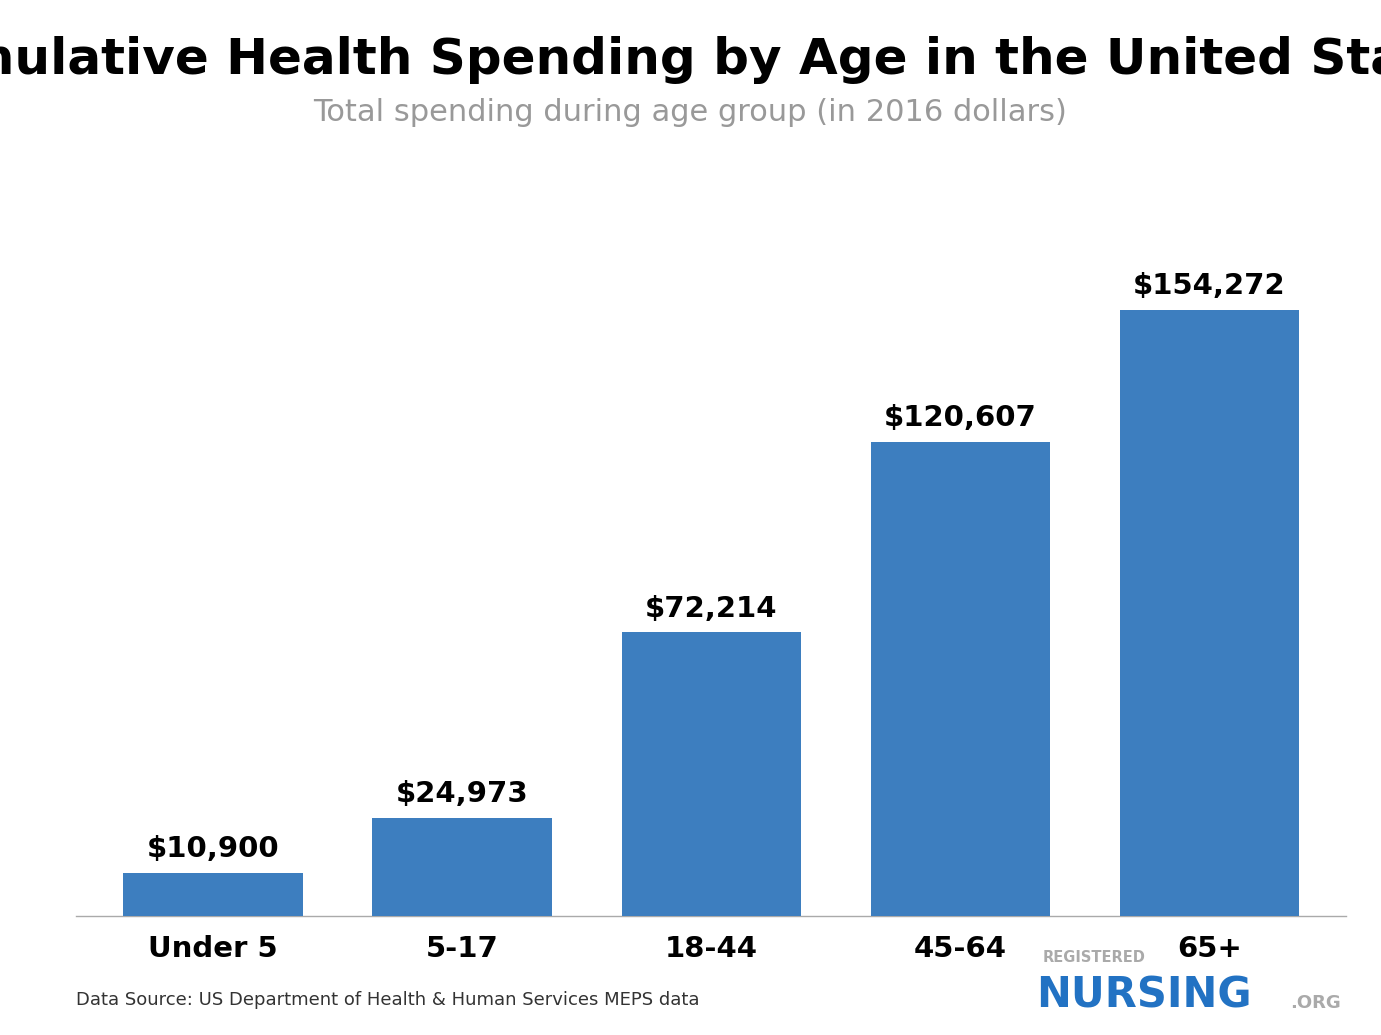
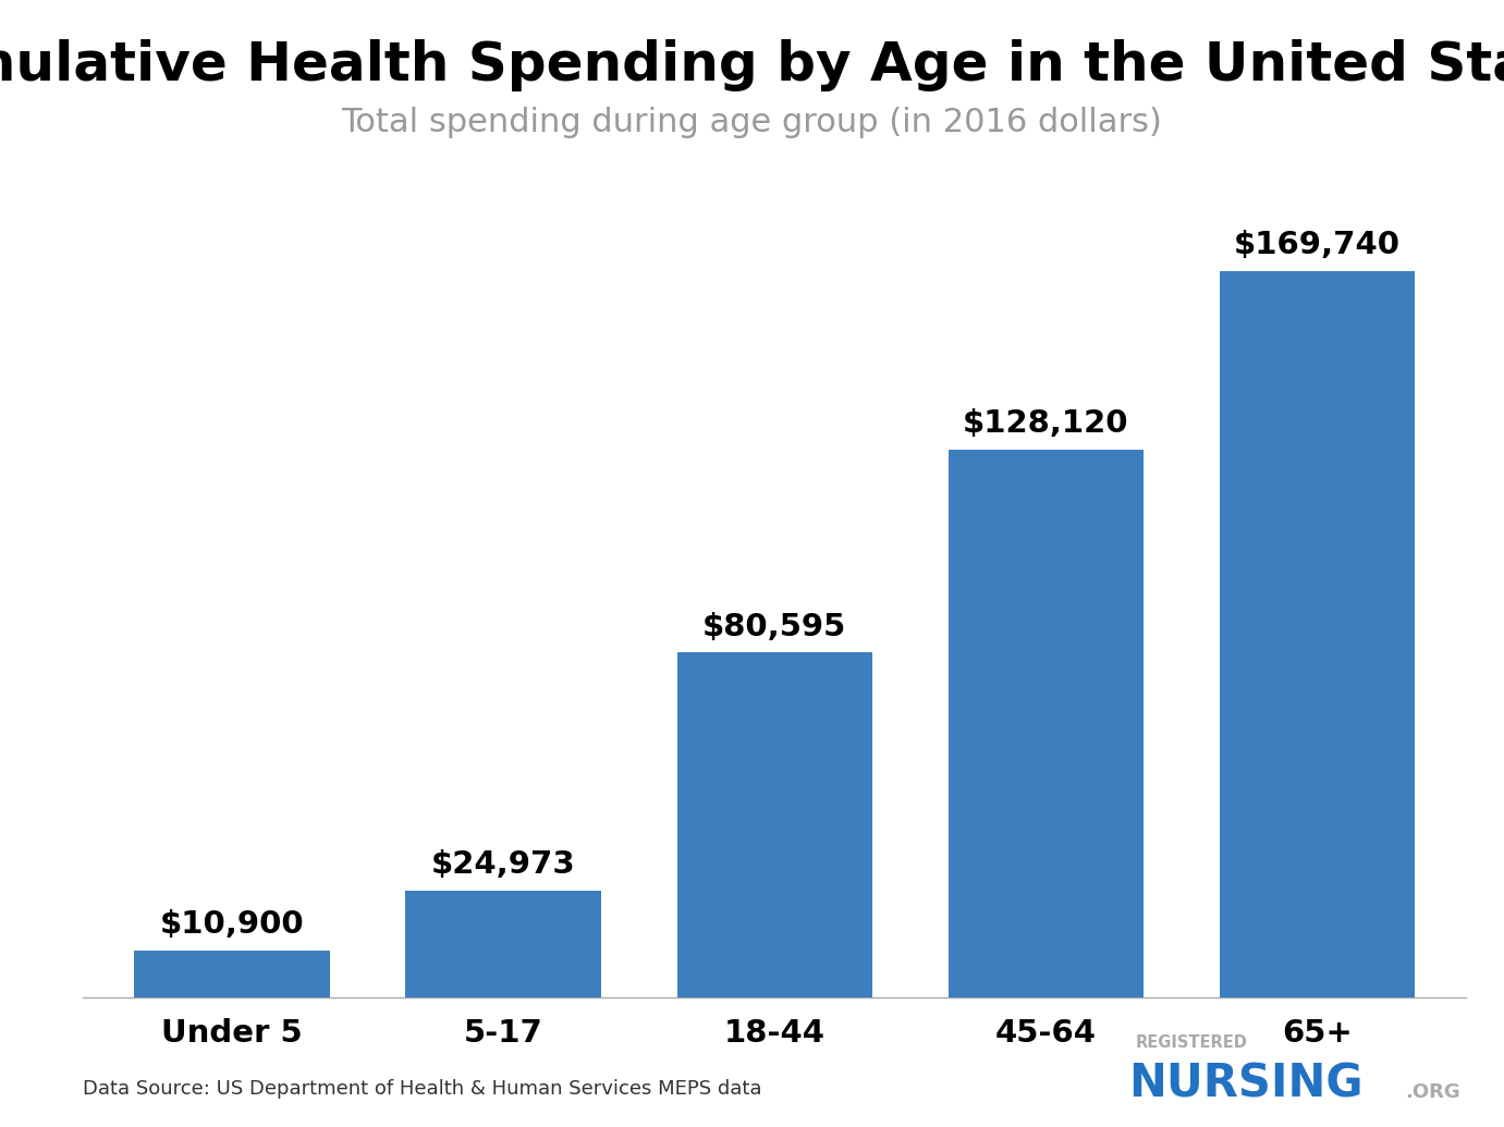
18-44: $72,214 -> $80,595
45-64: $120,607 -> $128,120
65+: $154,272 -> $169,740
